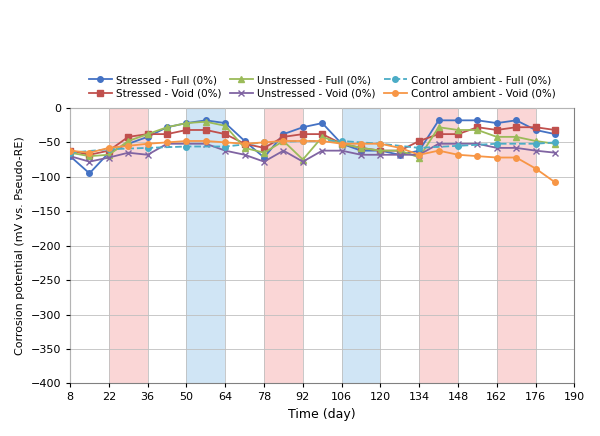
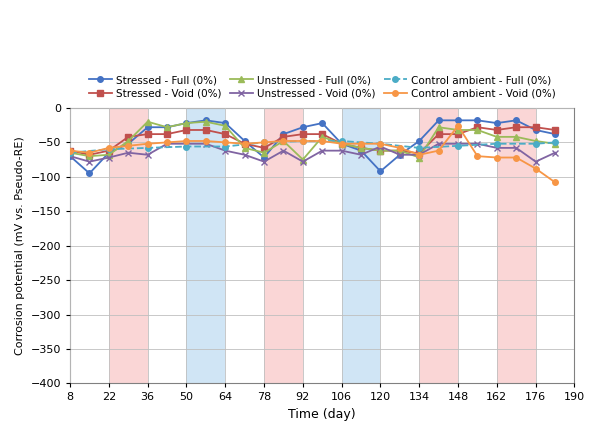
Stressed - Full (0%)/36: -42 -> -28
Unstressed - Full (0%)/36: -38 -> -20
Stressed - Full (0%)/120: -62 -> -92
Unstressed - Void (0%)/120: -68 -> -56
Stressed - Full (0%)/134: -62 -> -48
Stressed - Void (0%)/134: -48 -> -66
Control ambient - Void (0%)/148: -68 -> -26
Unstressed - Void (0%)/176: -62 -> -78
